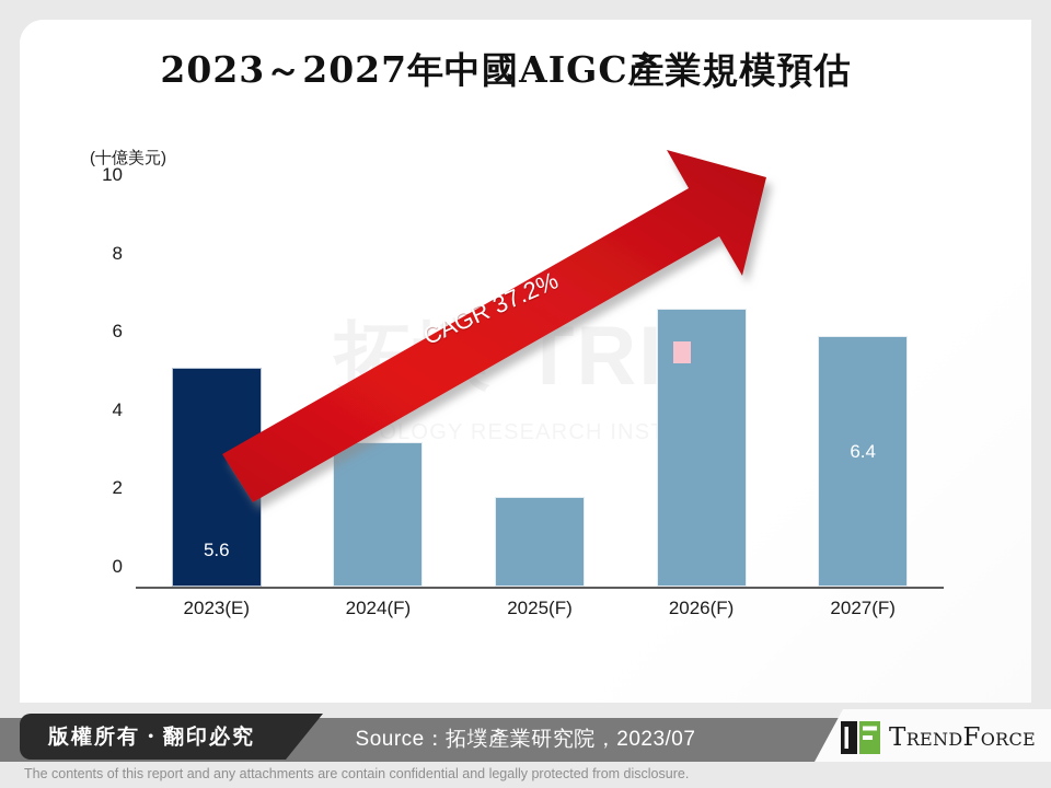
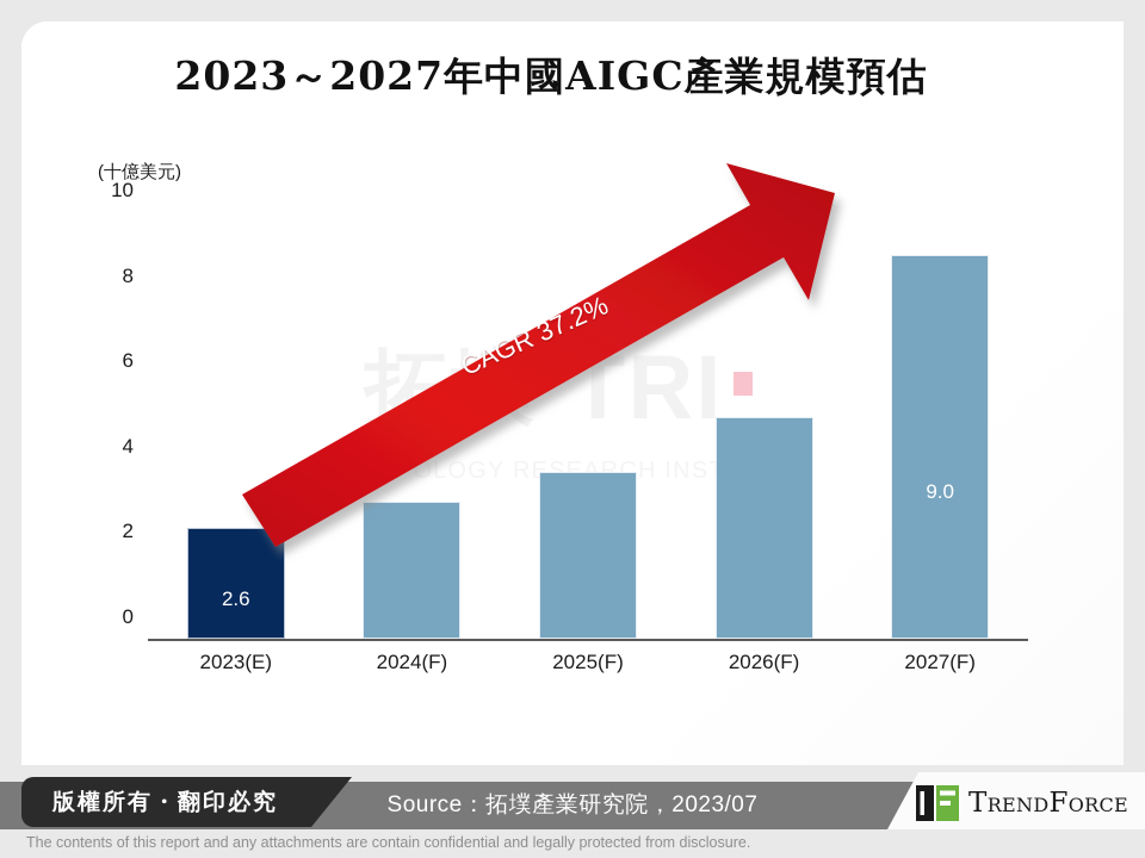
2023(E): 5.6 -> 2.6
2024(F): 3.7 -> 3.2
2025(F): 2.3 -> 3.9
2026(F): 7.1 -> 5.2
2027(F): 6.4 -> 9.0
